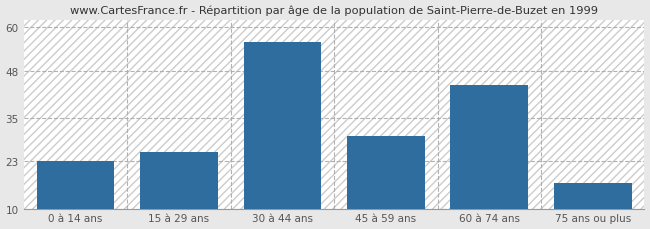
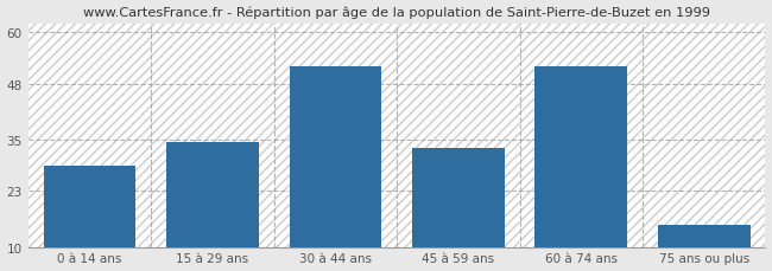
0 à 14 ans: 23.0 -> 29.0
15 à 29 ans: 25.5 -> 34.5
30 à 44 ans: 56.0 -> 52.0
45 à 59 ans: 30.0 -> 33.0
60 à 74 ans: 44.0 -> 52.0
75 ans ou plus: 17.0 -> 15.0
